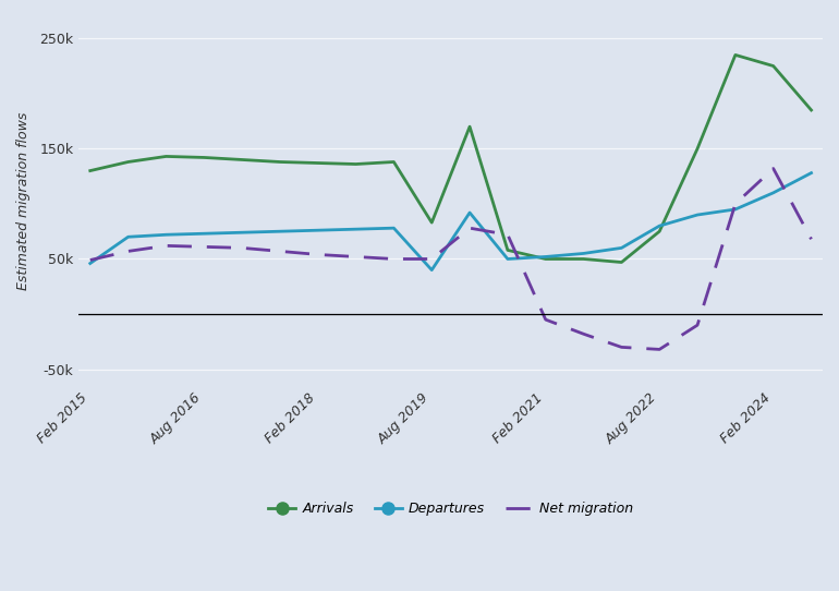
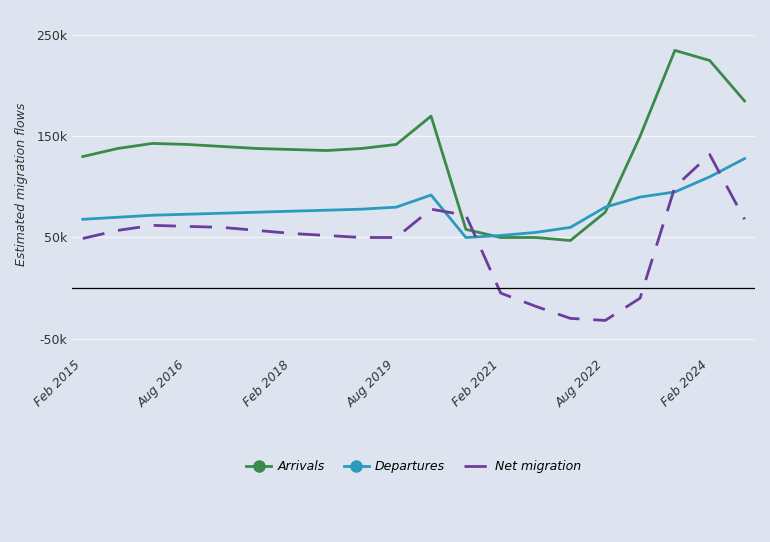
Departures/Feb 2015: 46k -> 68k
Arrivals/Aug 2019: 83k -> 142k
Departures/Aug 2019: 40k -> 80k
